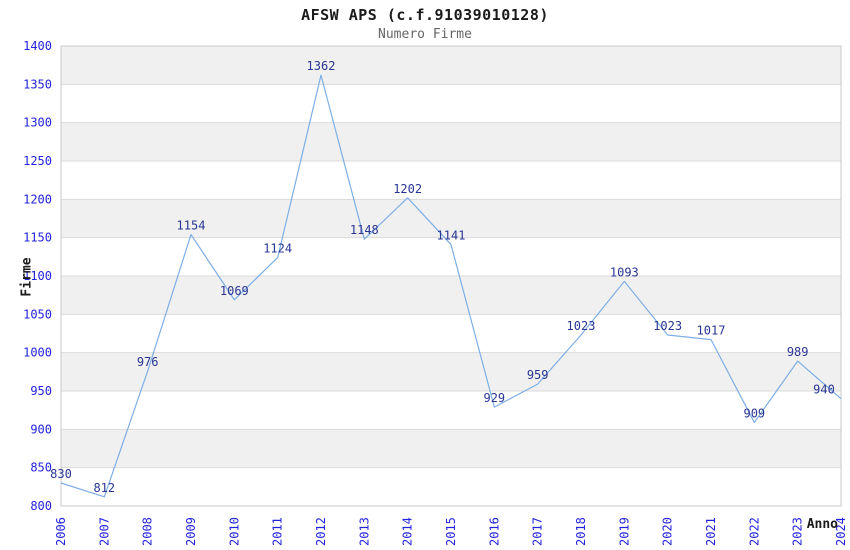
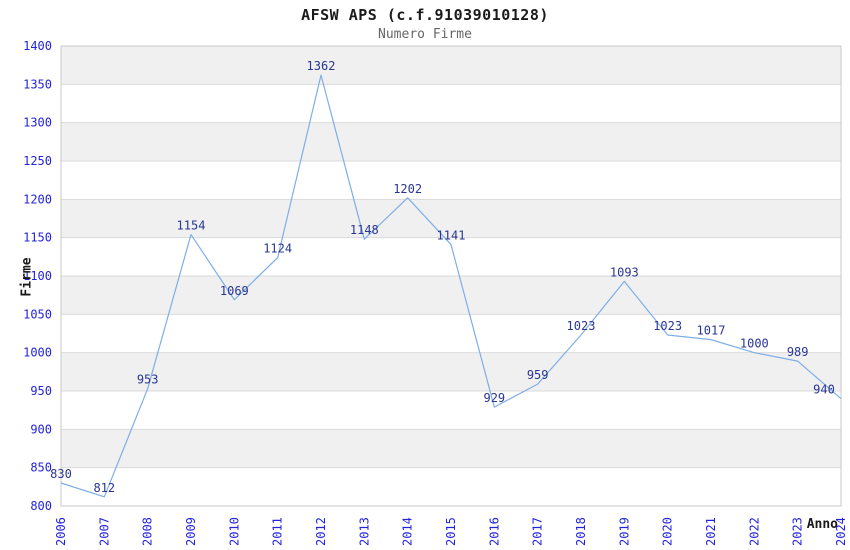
2008: 976 -> 953
2022: 909 -> 1000
